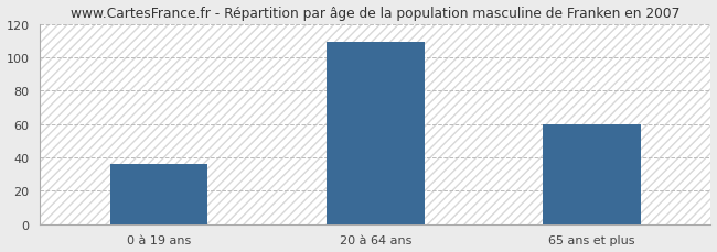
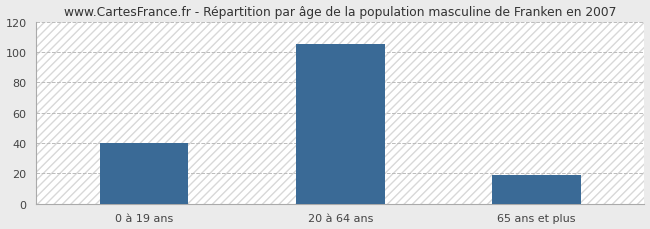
0 à 19 ans: 36 -> 40
20 à 64 ans: 109 -> 105
65 ans et plus: 60 -> 19
